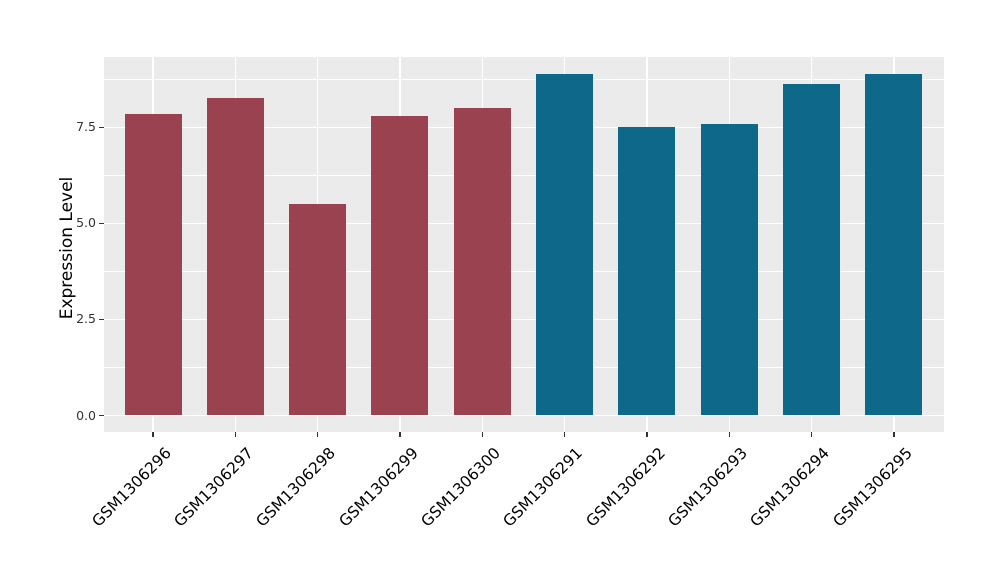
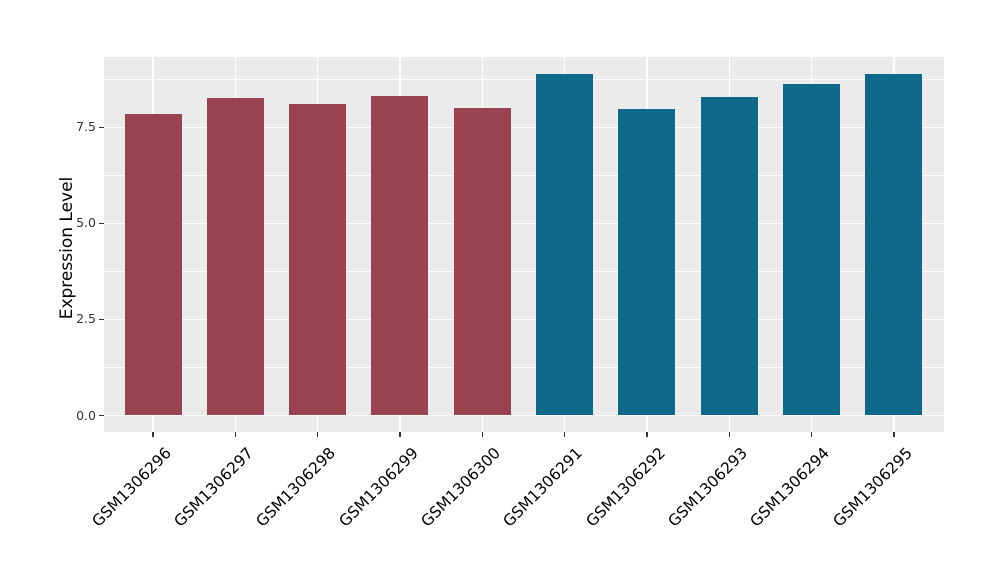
GSM1306298: 5.5 -> 8.1
GSM1306299: 7.8 -> 8.3
GSM1306292: 7.5 -> 8.0
GSM1306293: 7.6 -> 8.3
